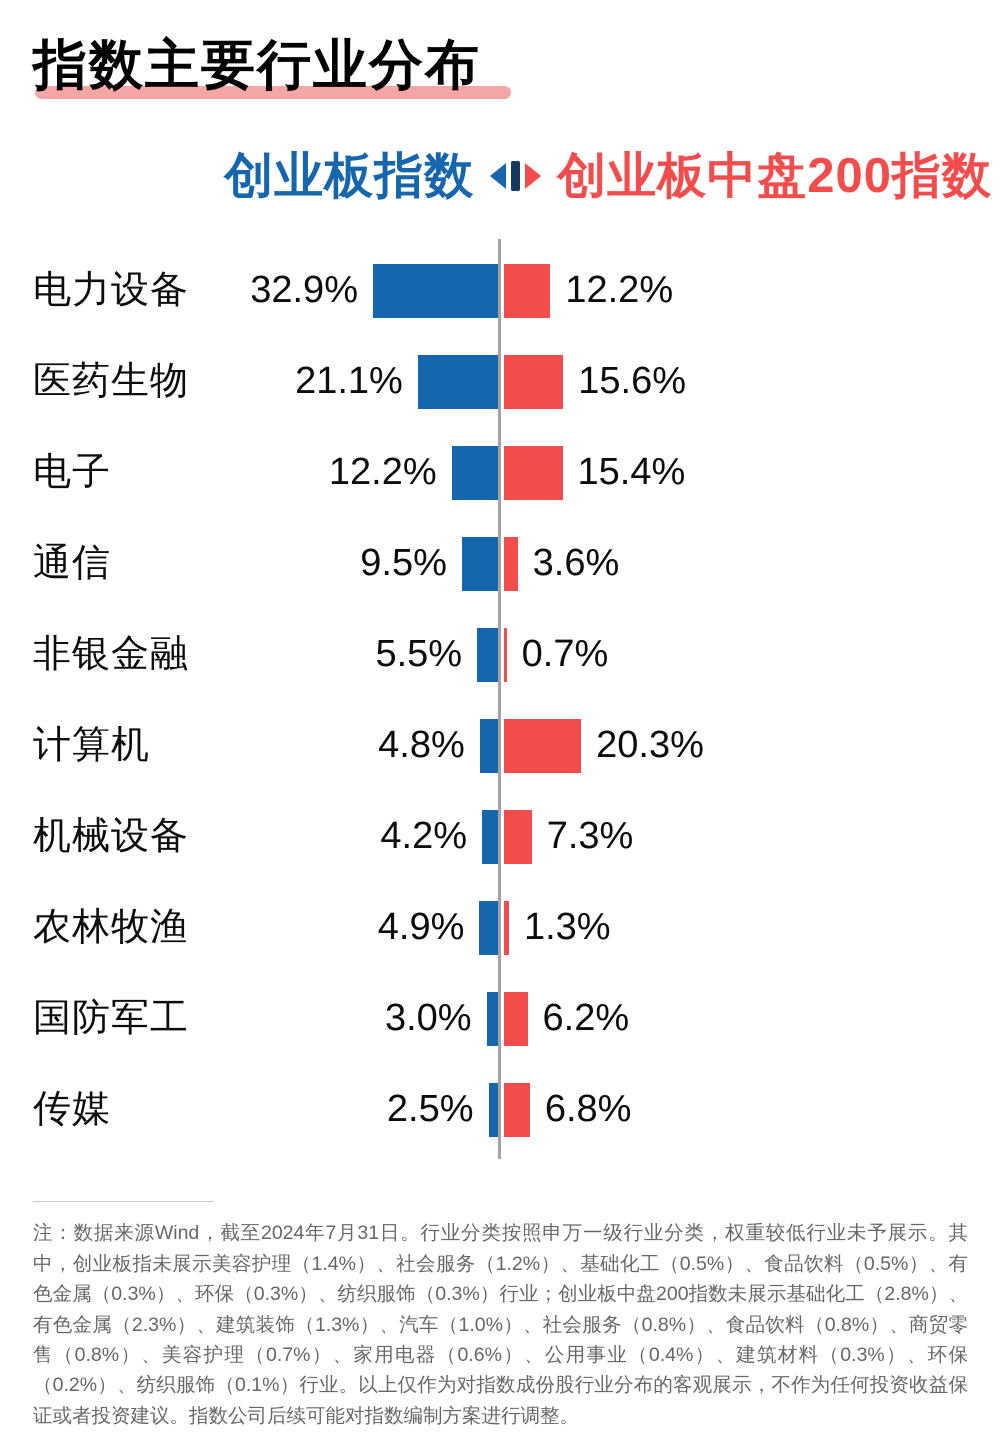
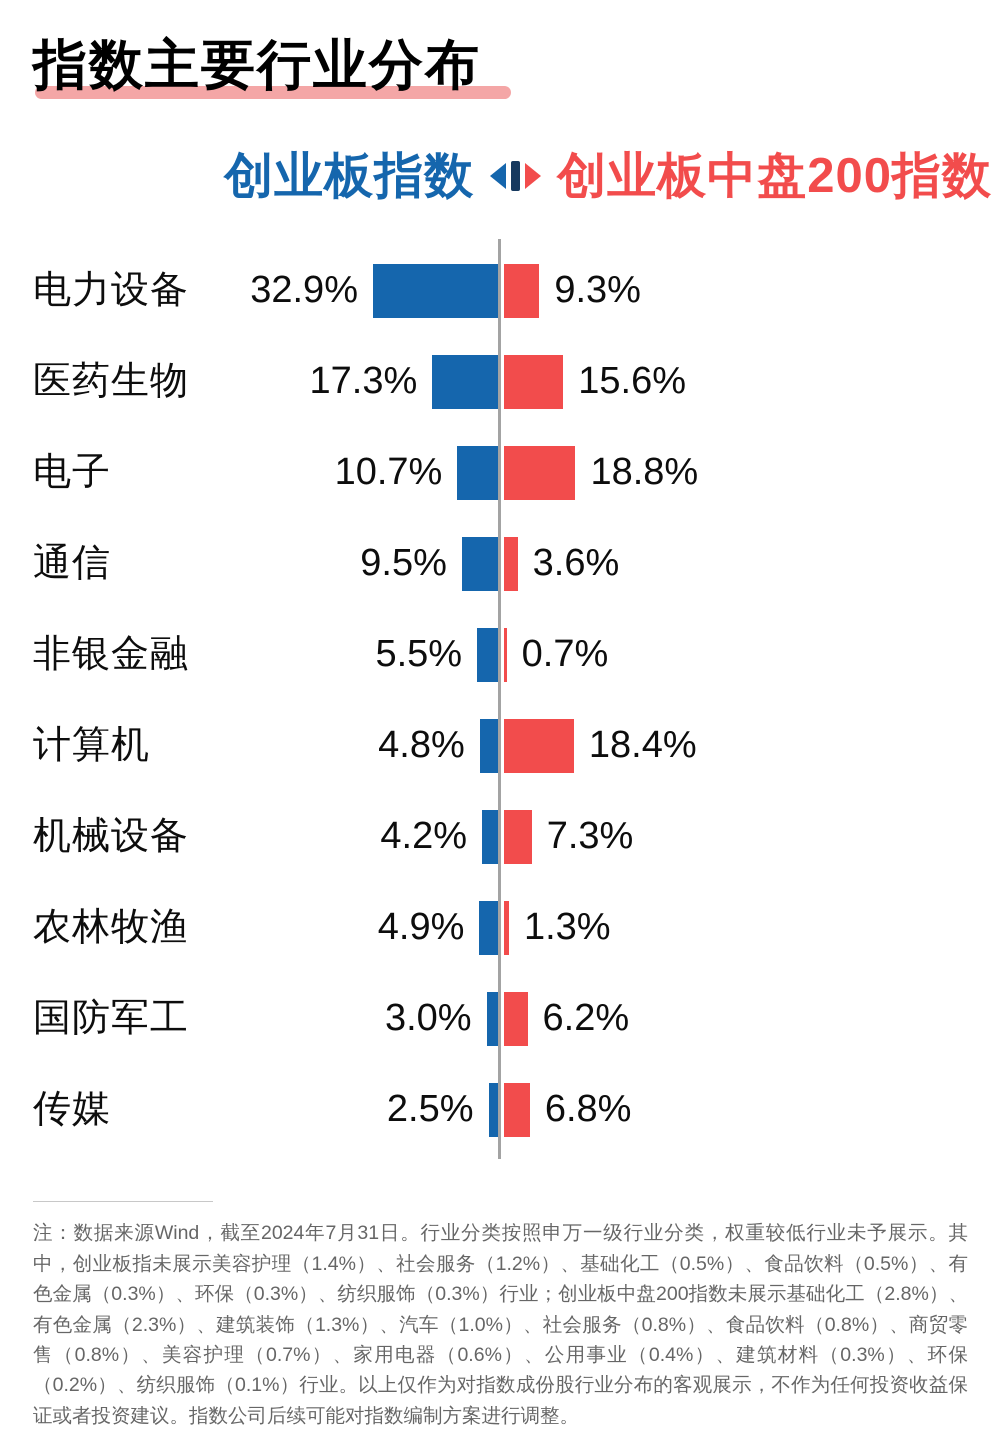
创业板中盘200指数/电力设备: 12.2% -> 9.3%
创业板指数/医药生物: 21.1% -> 17.3%
创业板指数/电子: 12.2% -> 10.7%
创业板中盘200指数/电子: 15.4% -> 18.8%
创业板中盘200指数/计算机: 20.3% -> 18.4%
